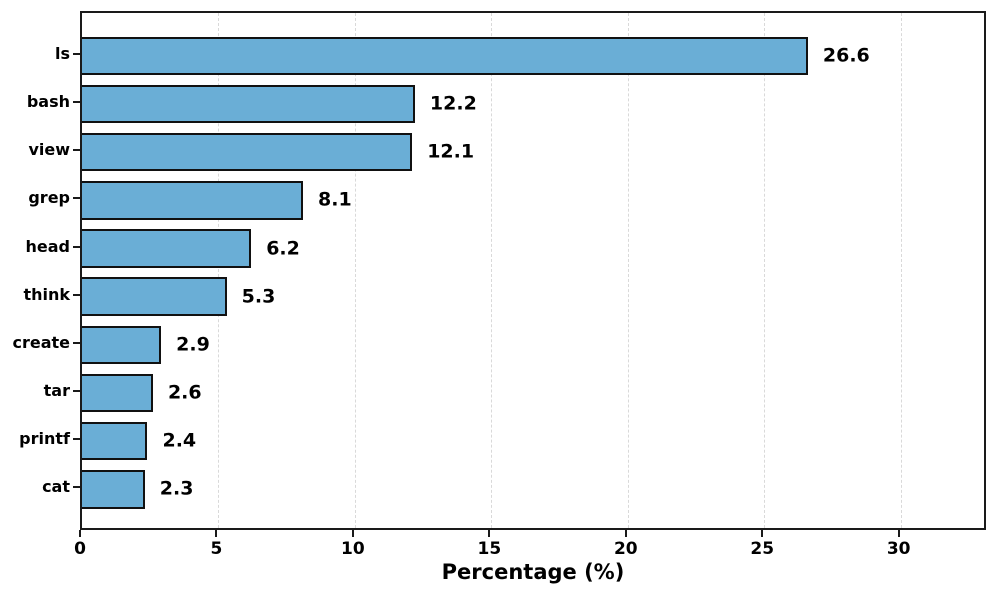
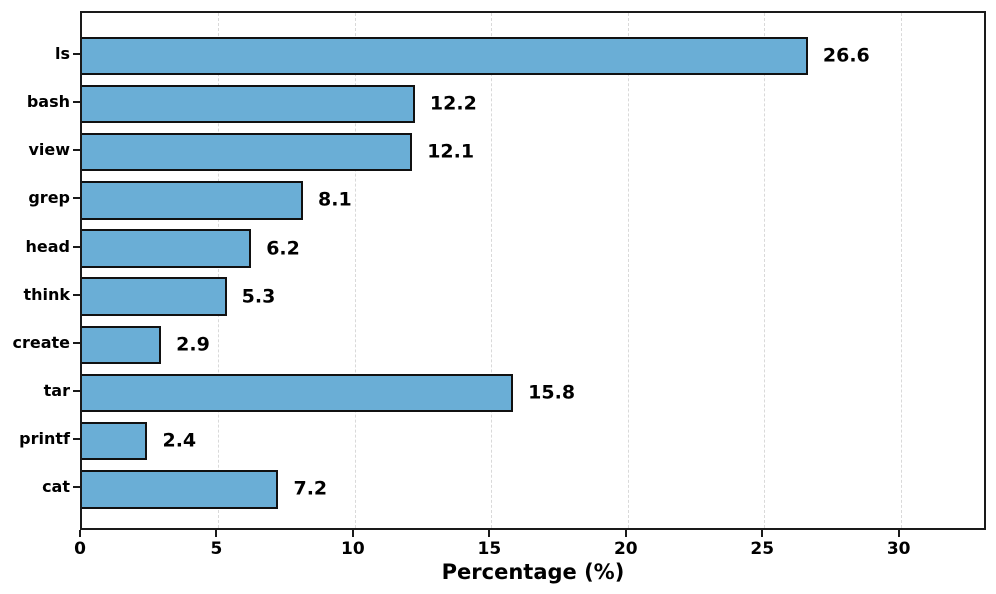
tar: 2.6 -> 15.8
cat: 2.3 -> 7.2
